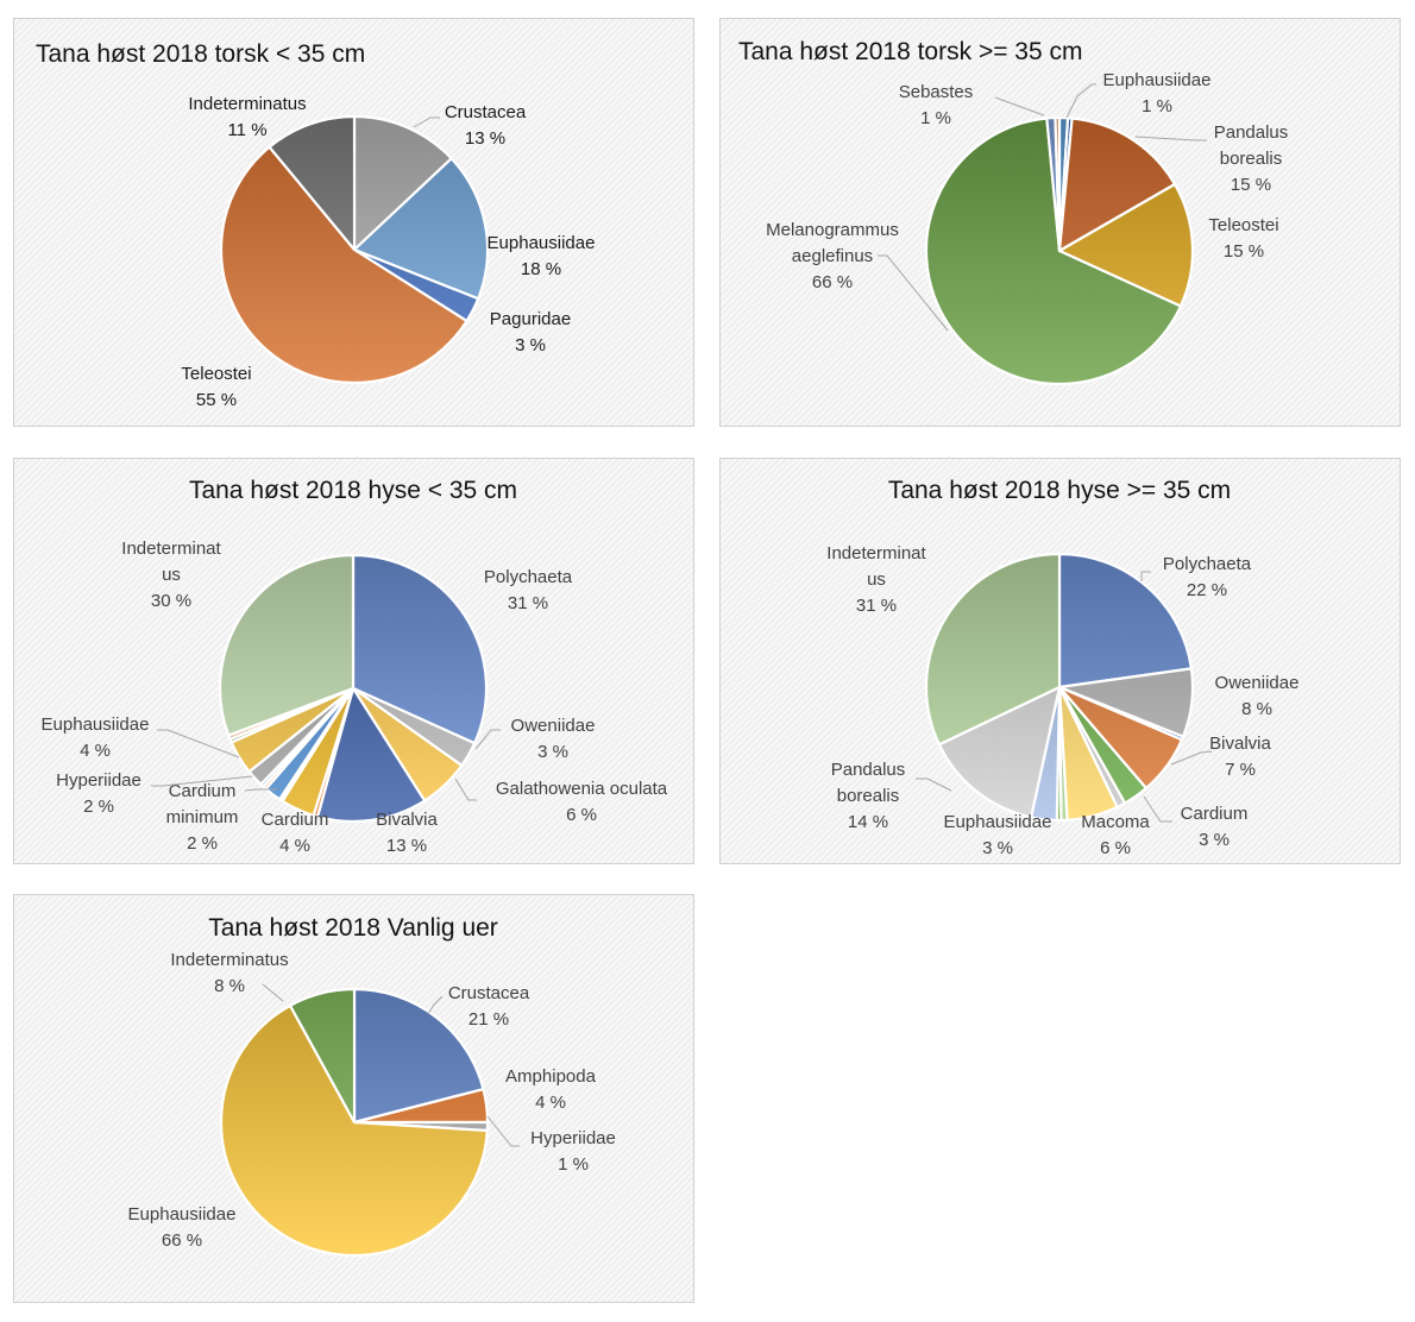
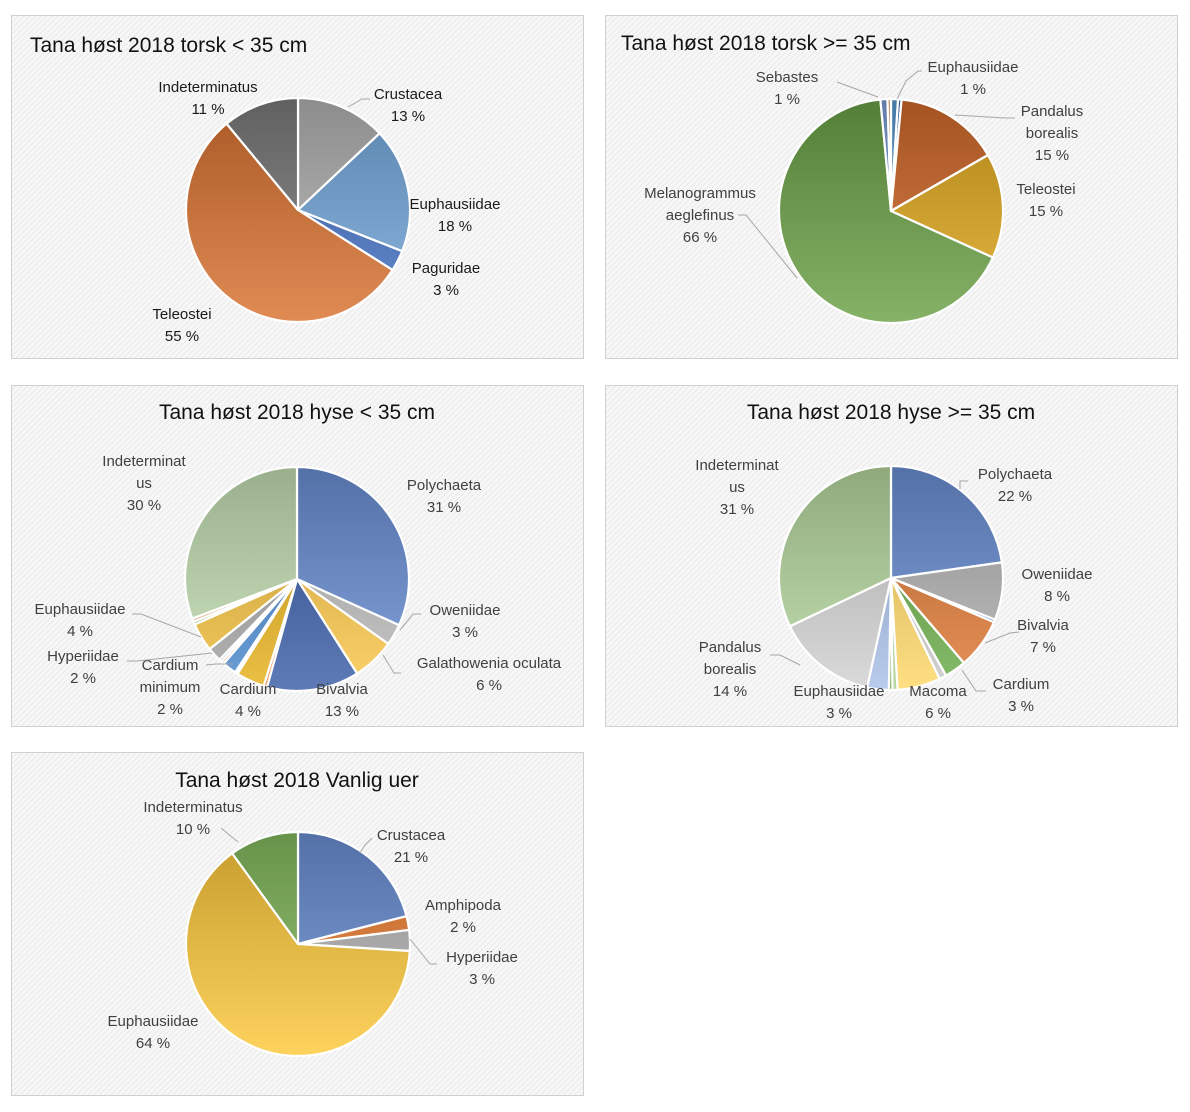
Tana høst 2018 Vanlig uer/Amphipoda: 4 -> 2
Tana høst 2018 Vanlig uer/Hyperiidae: 1 -> 3
Tana høst 2018 Vanlig uer/Euphausiidae: 66 -> 64
Tana høst 2018 Vanlig uer/Indeterminatus: 8 -> 10
